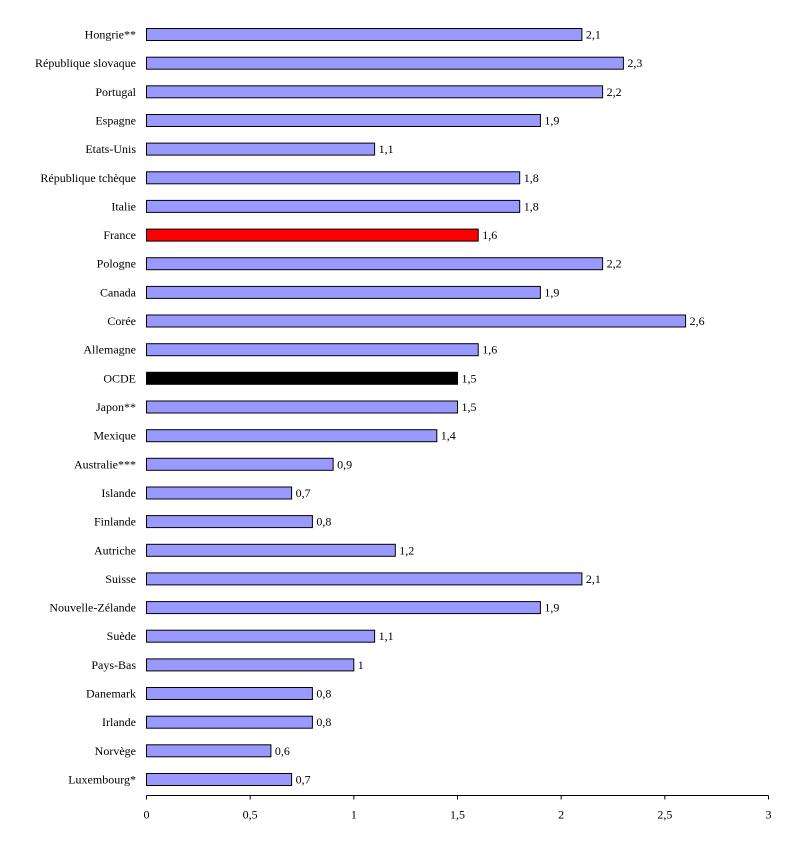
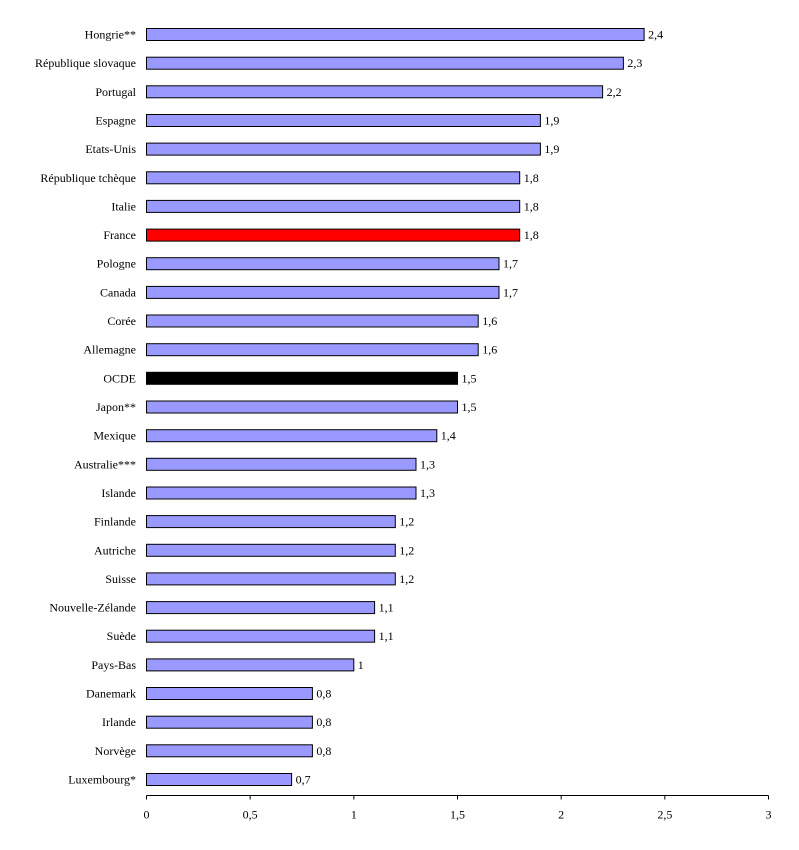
Hongrie**: 2,1 -> 2,4
Etats-Unis: 1,1 -> 1,9
France: 1,6 -> 1,8
Pologne: 2,2 -> 1,7
Canada: 1,9 -> 1,7
Corée: 2,6 -> 1,6
Australie***: 0,9 -> 1,3
Islande: 0,7 -> 1,3
Finlande: 0,8 -> 1,2
Suisse: 2,1 -> 1,2
Nouvelle-Zélande: 1,9 -> 1,1
Norvège: 0,6 -> 0,8
